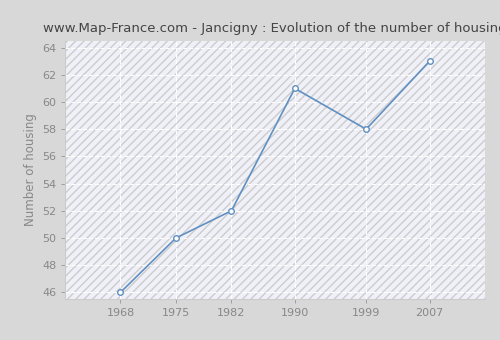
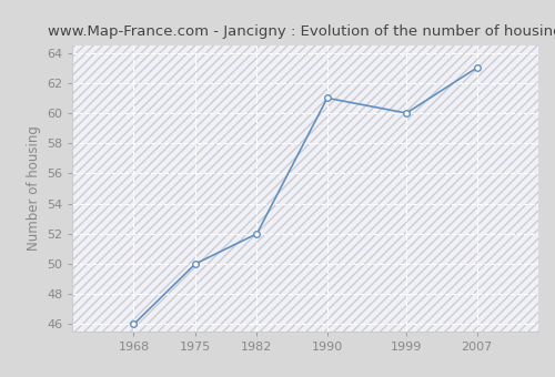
1999: 58 -> 60
